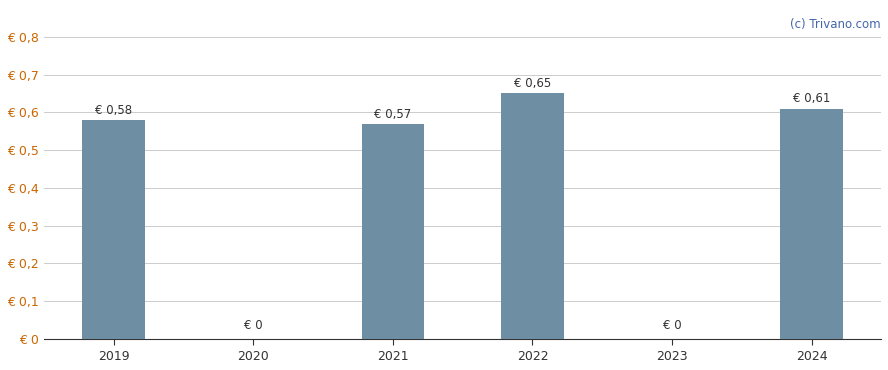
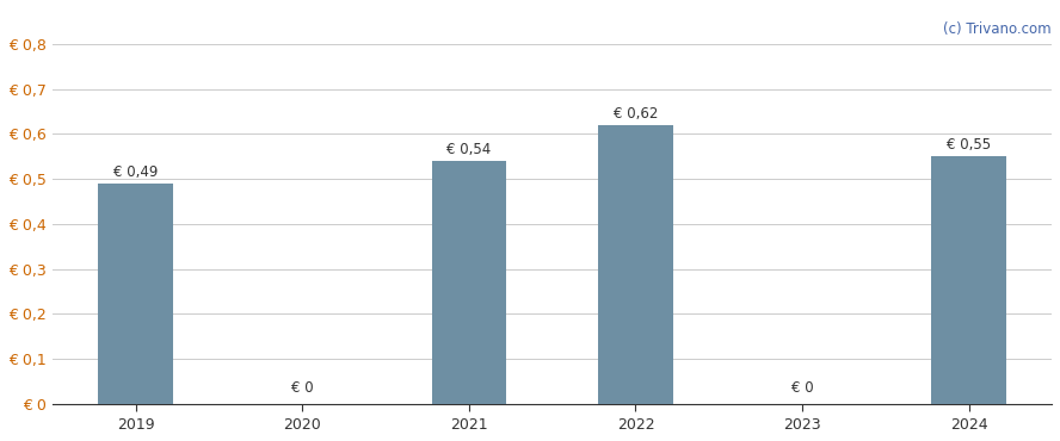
2019: 0,58 -> 0,49
2021: 0,57 -> 0,54
2022: 0,65 -> 0,62
2024: 0,61 -> 0,55
